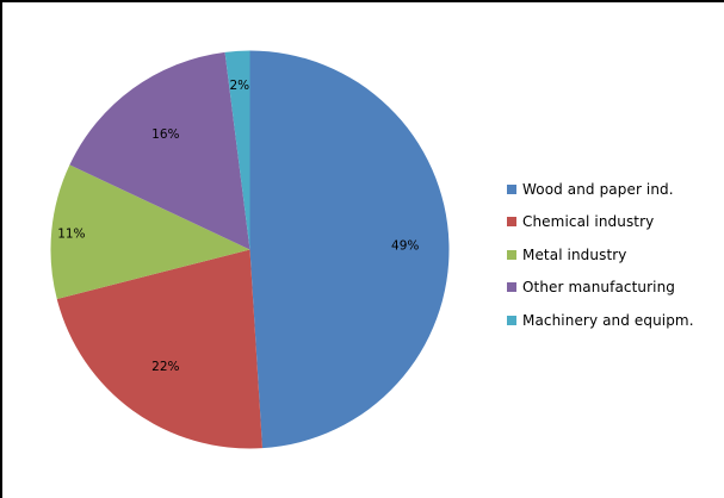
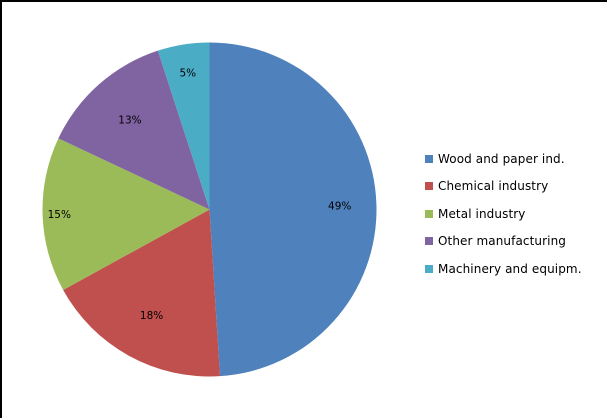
Chemical industry: 22% -> 18%
Metal industry: 11% -> 15%
Other manufacturing: 16% -> 13%
Machinery and equipm.: 2% -> 5%
